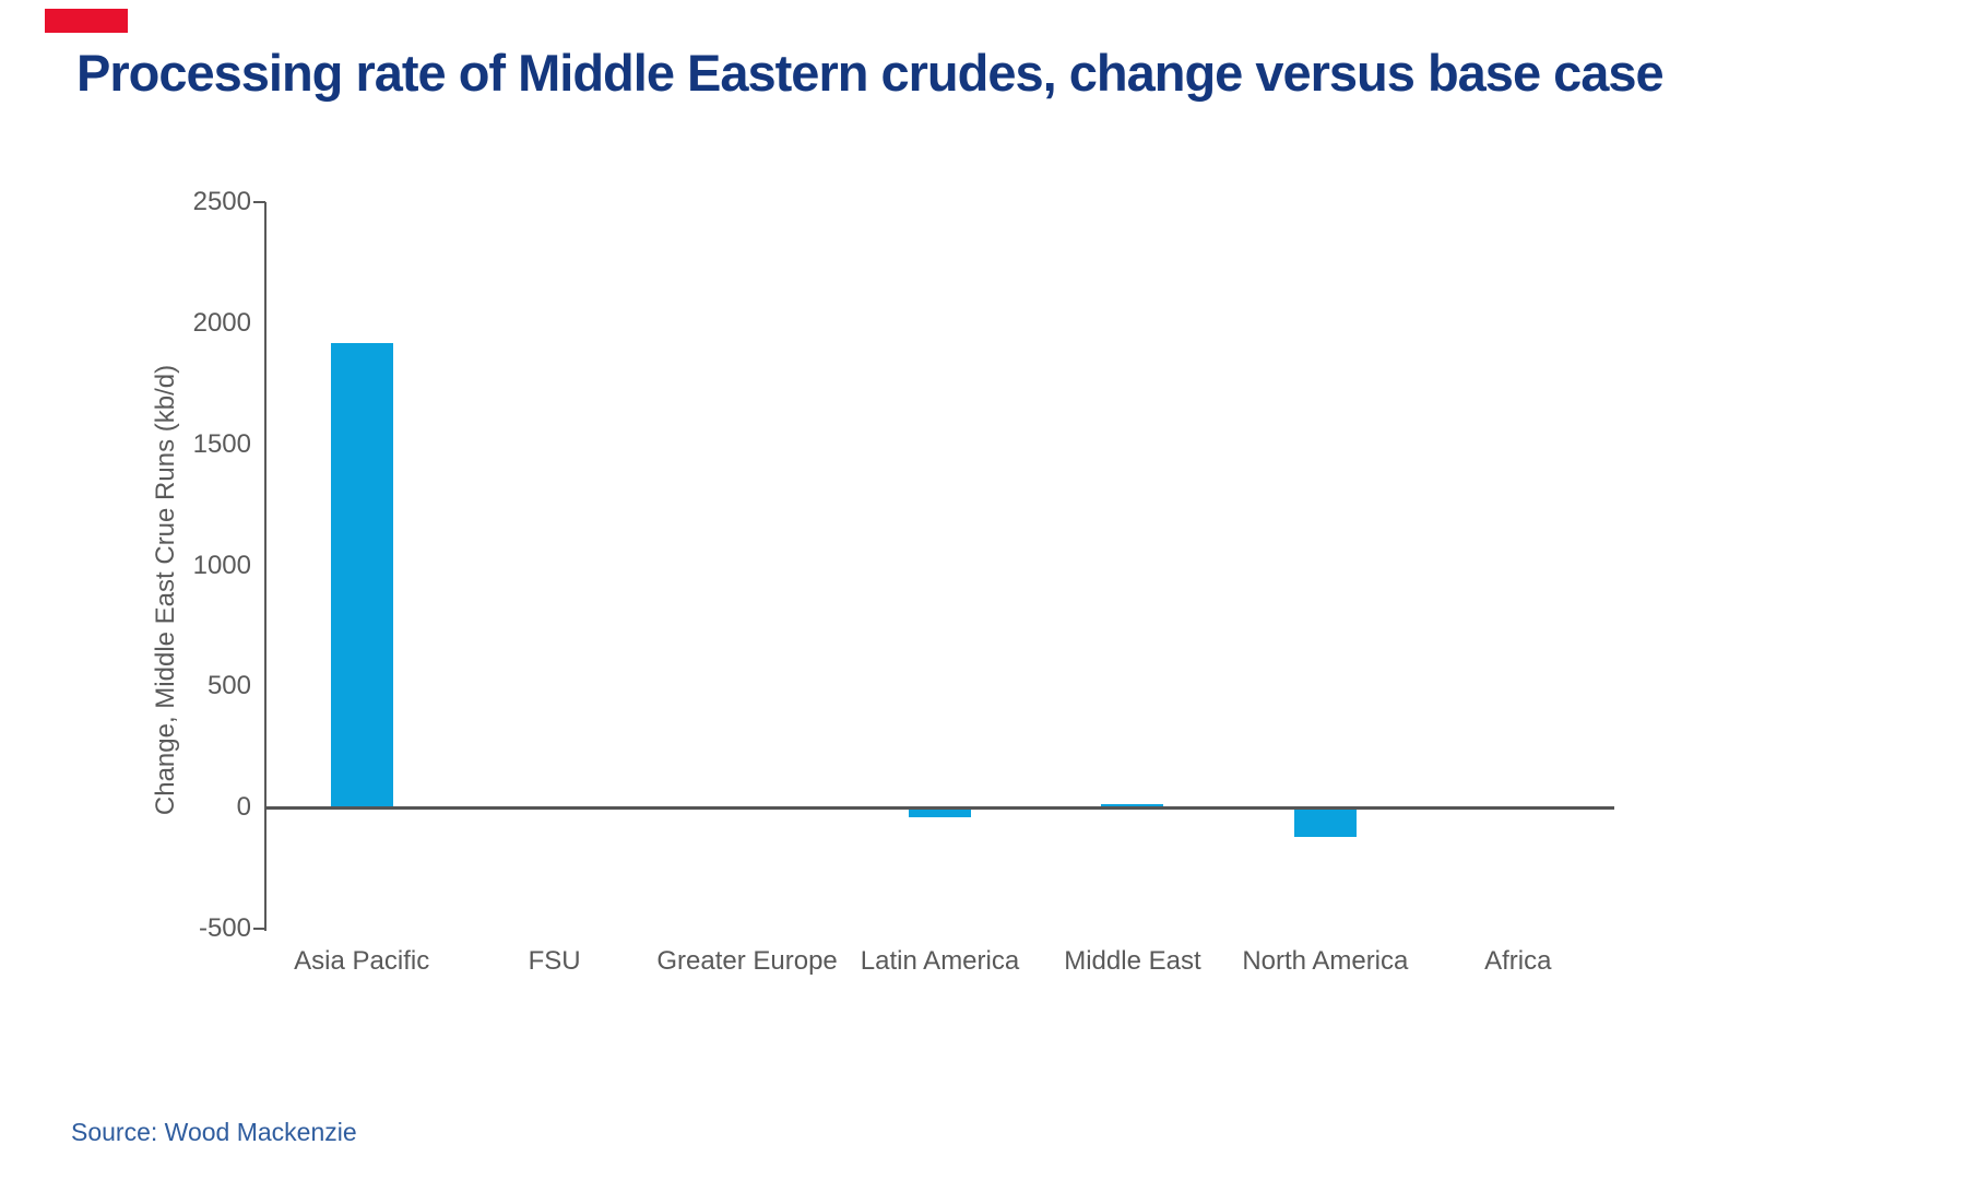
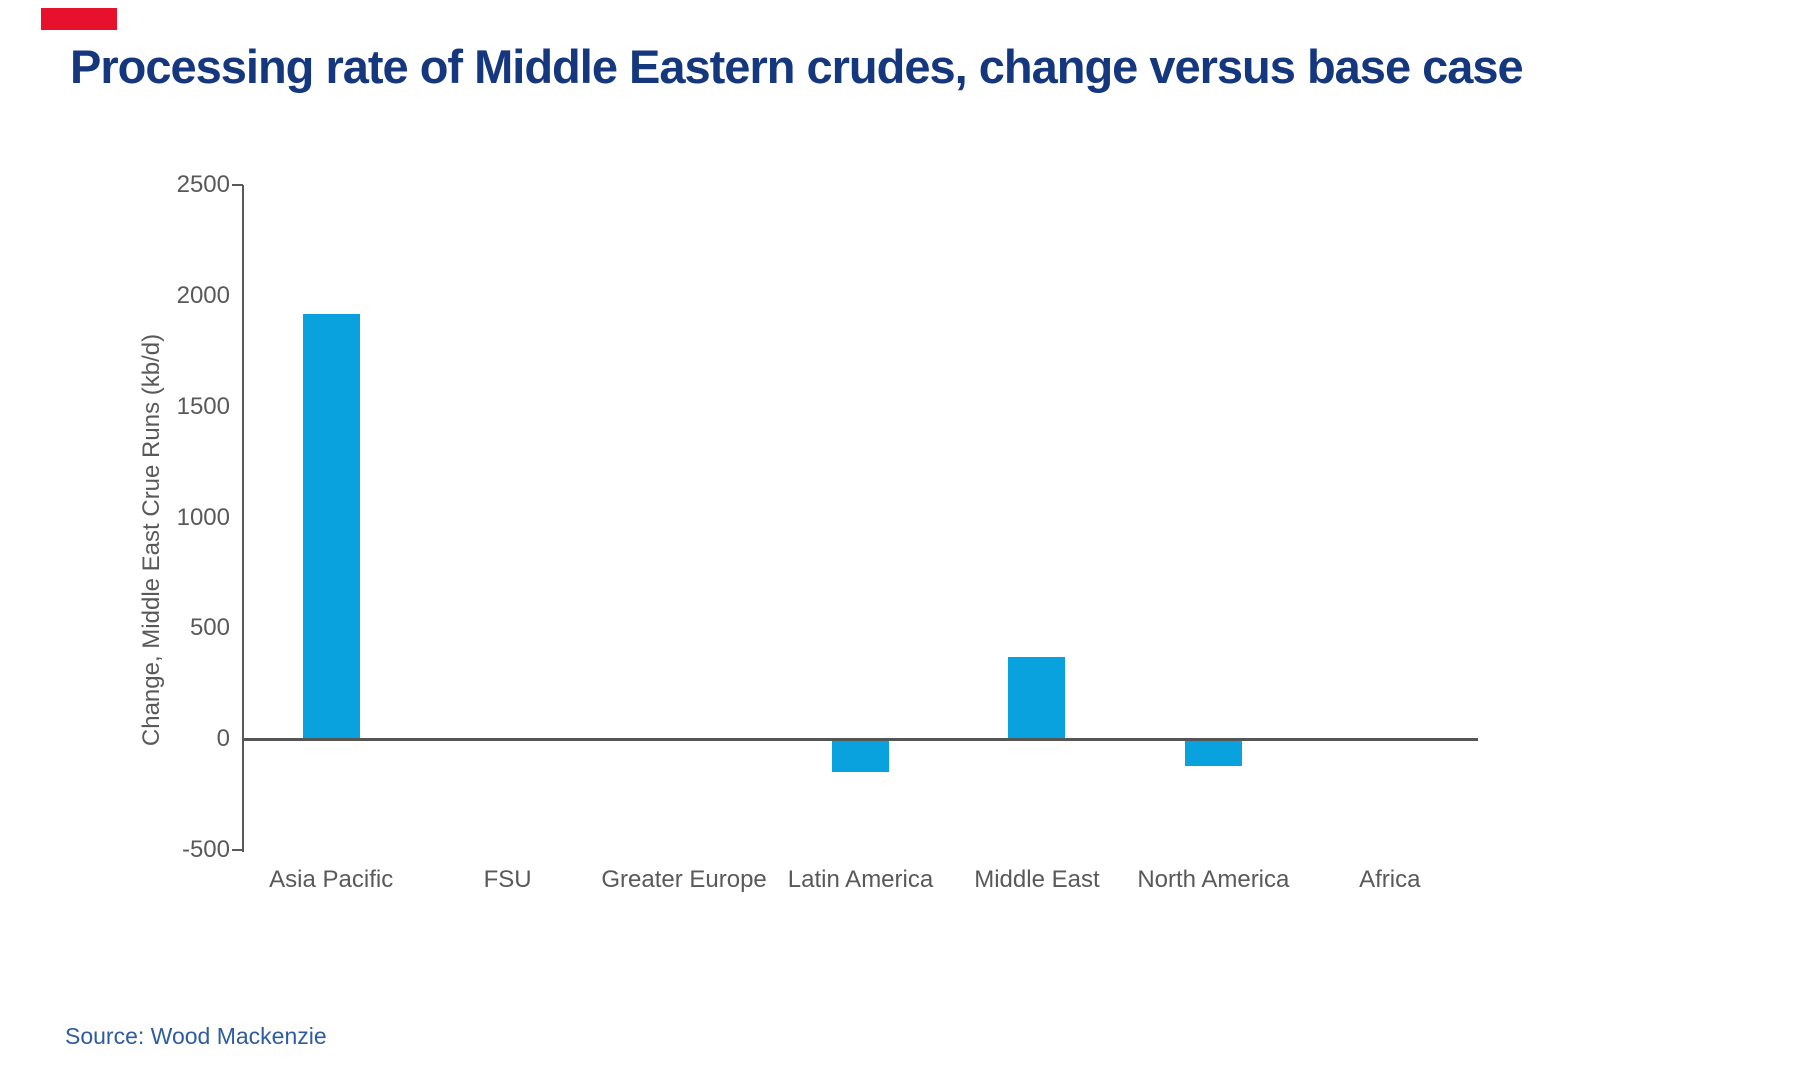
Latin America: -40 -> -150
Middle East: 20 -> 370
